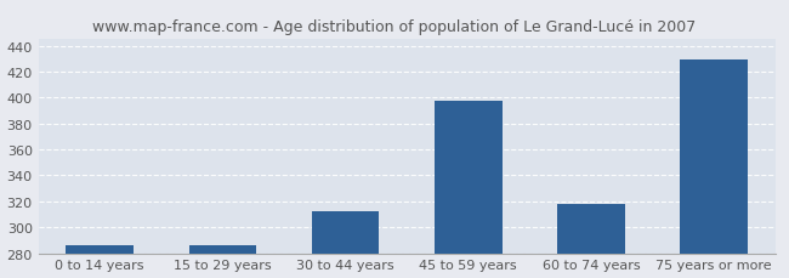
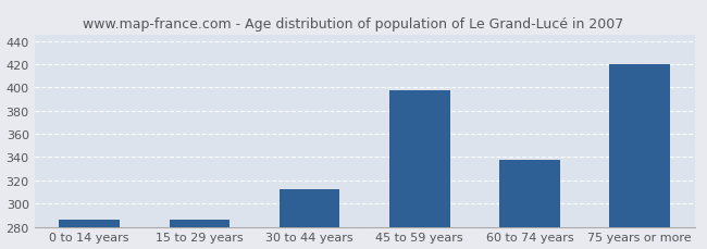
60 to 74 years: 318 -> 338
75 years or more: 429 -> 420
